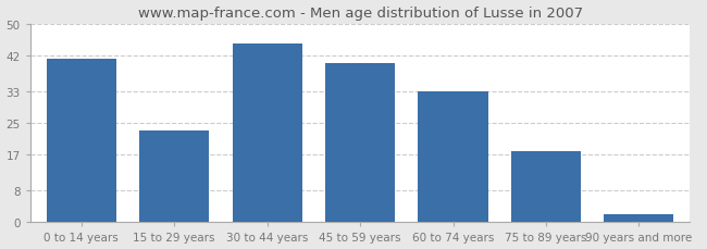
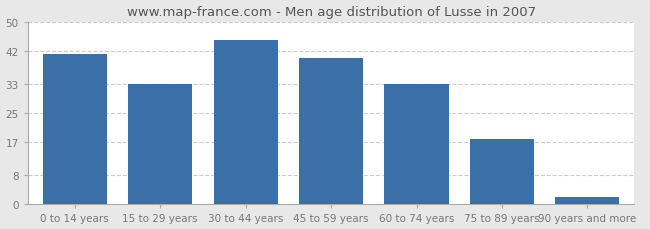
15 to 29 years: 23 -> 33
